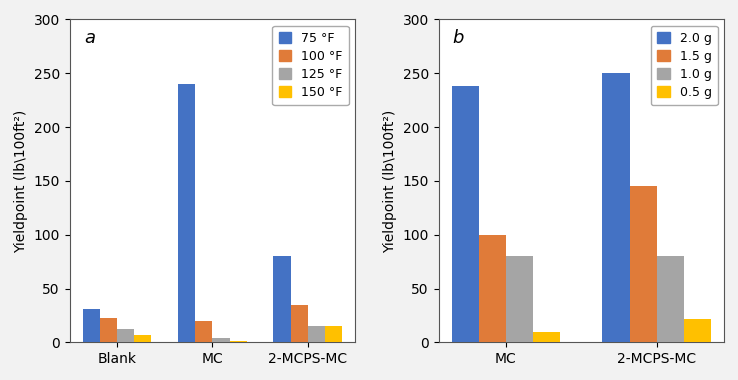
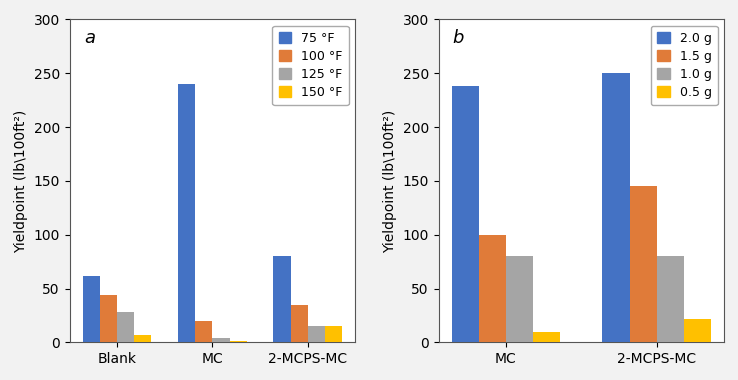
75 °F/Blank: 31 -> 62
100 °F/Blank: 23 -> 44
125 °F/Blank: 12 -> 28
